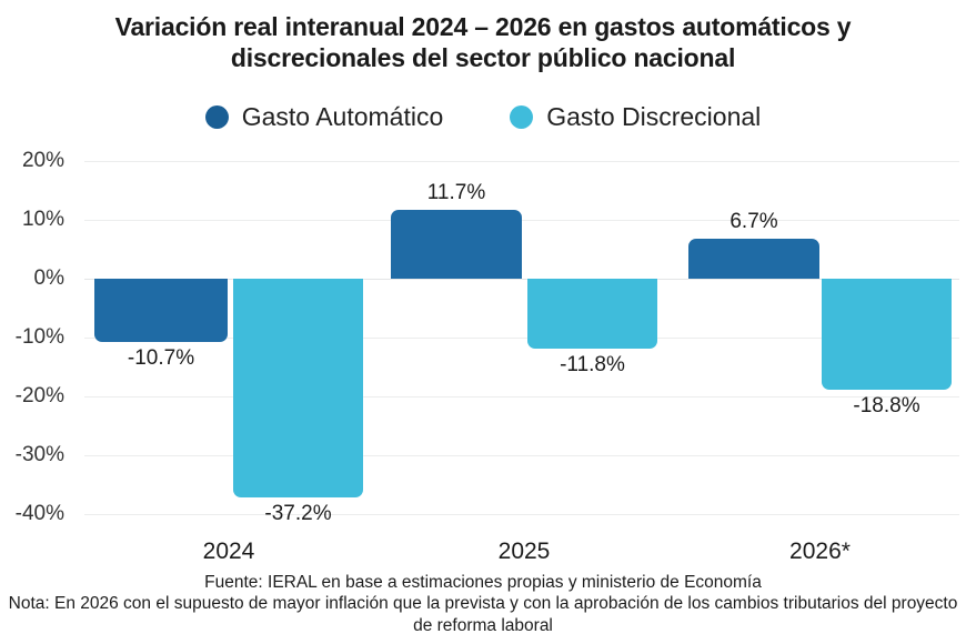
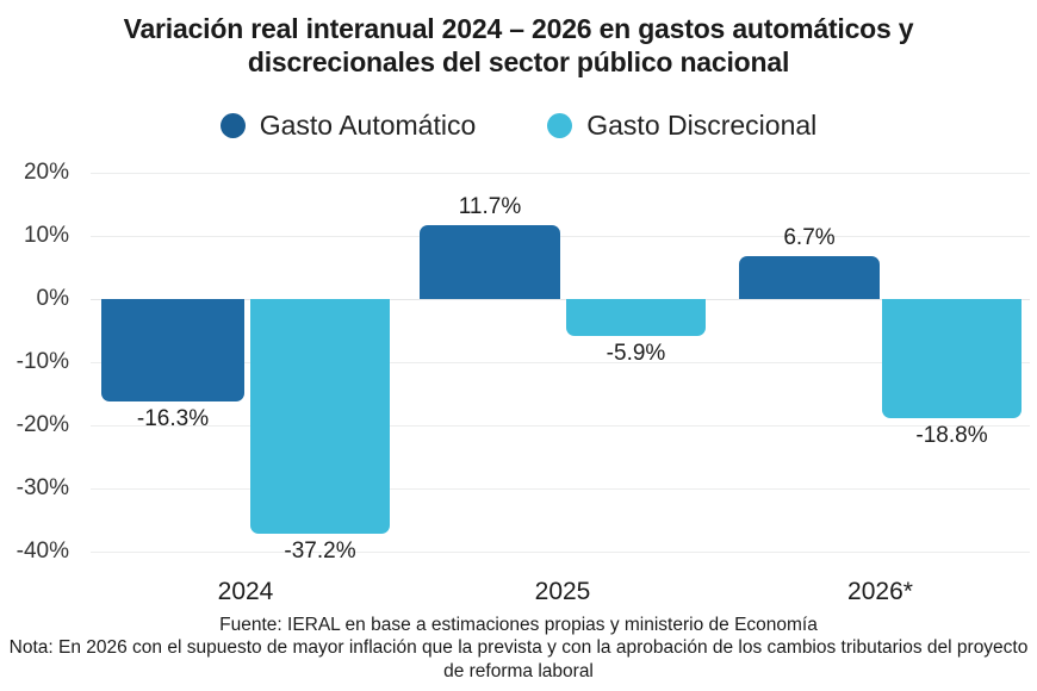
Gasto Automático/2024: -10.7% -> -16.3%
Gasto Discrecional/2025: -11.8% -> -5.9%
